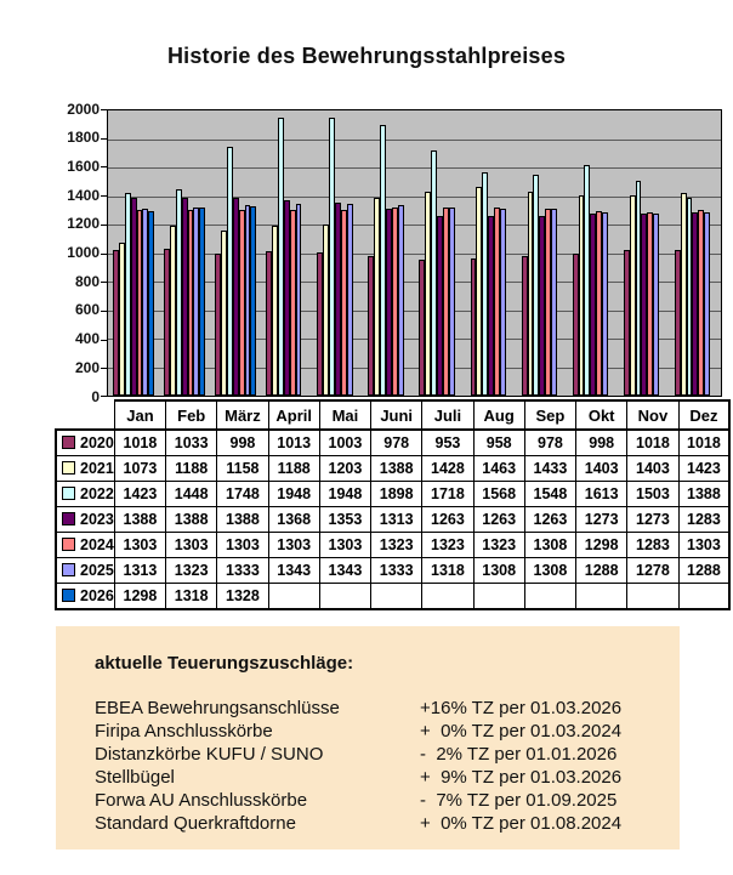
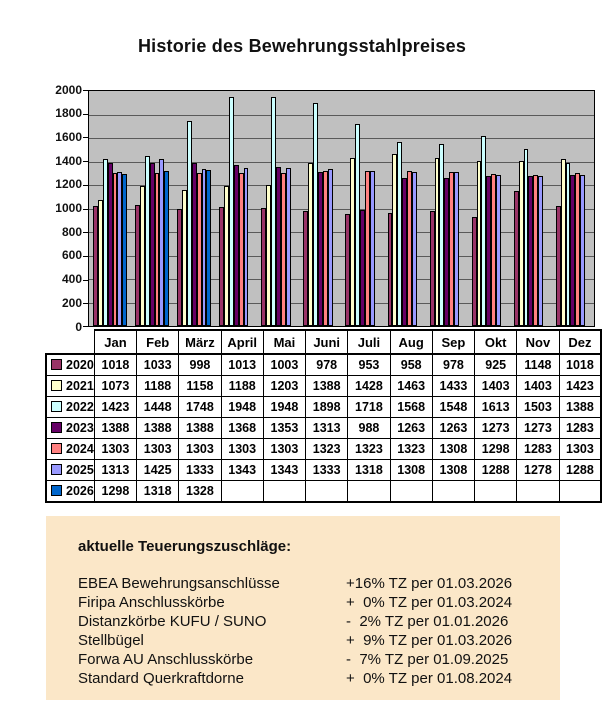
2025/Feb: 1323 -> 1425
2023/Juli: 1263 -> 988
2020/Okt: 998 -> 925
2020/Nov: 1018 -> 1148
